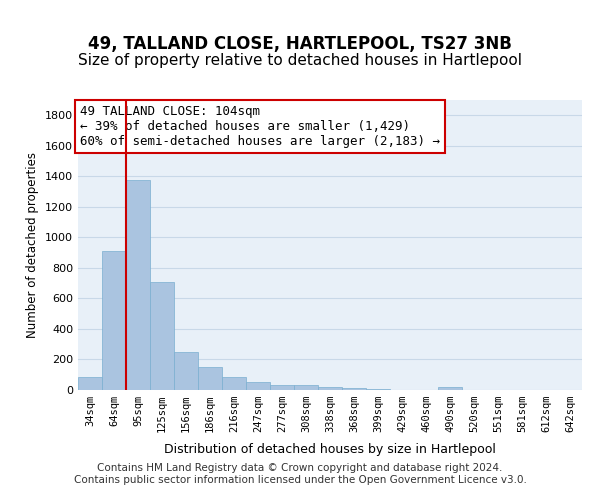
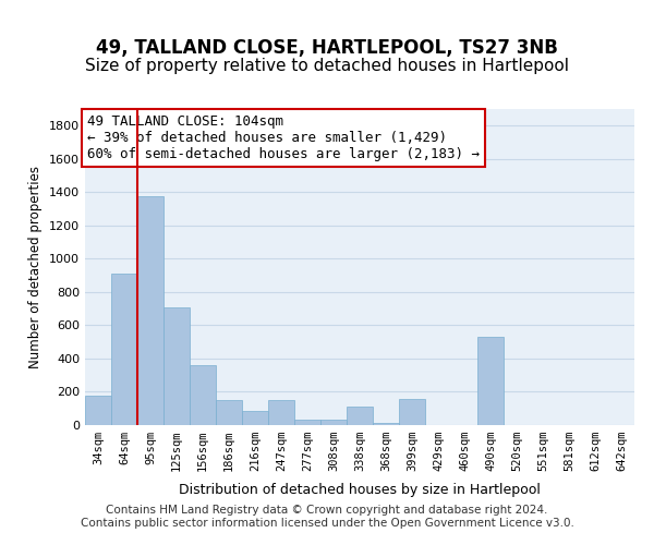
34sqm: 80 -> 180
156sqm: 250 -> 360
247sqm: 50 -> 150
338sqm: 20 -> 110
399sqm: 0 -> 160
490sqm: 20 -> 530
